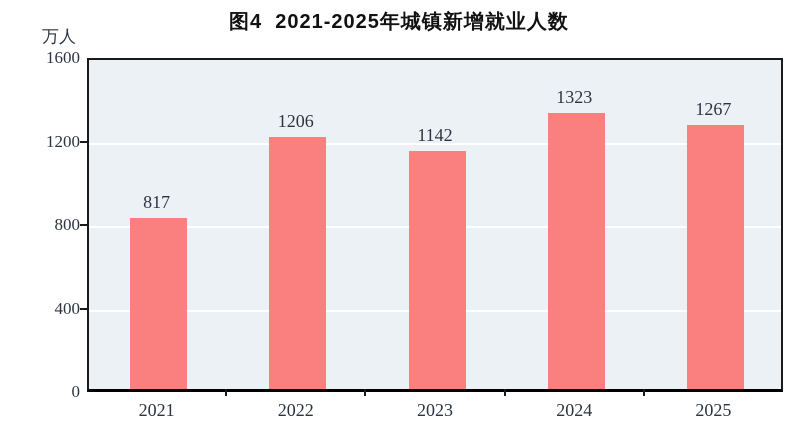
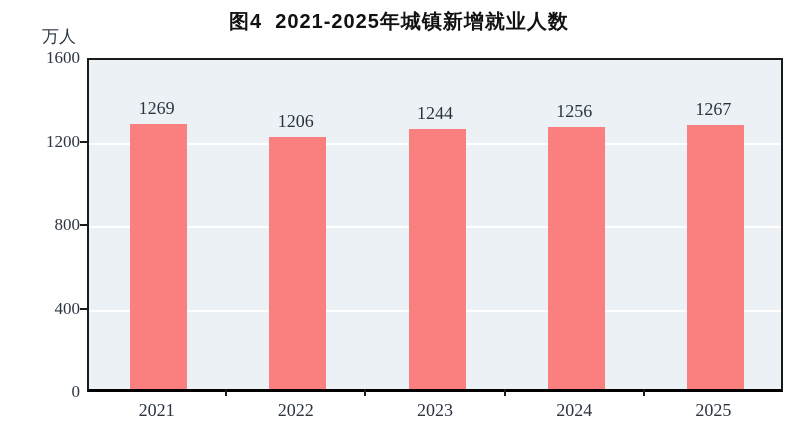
2021: 817 -> 1269
2023: 1142 -> 1244
2024: 1323 -> 1256
